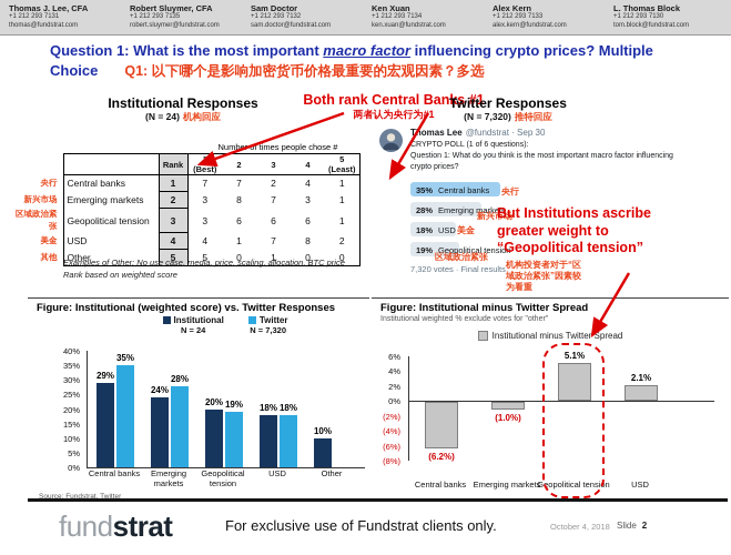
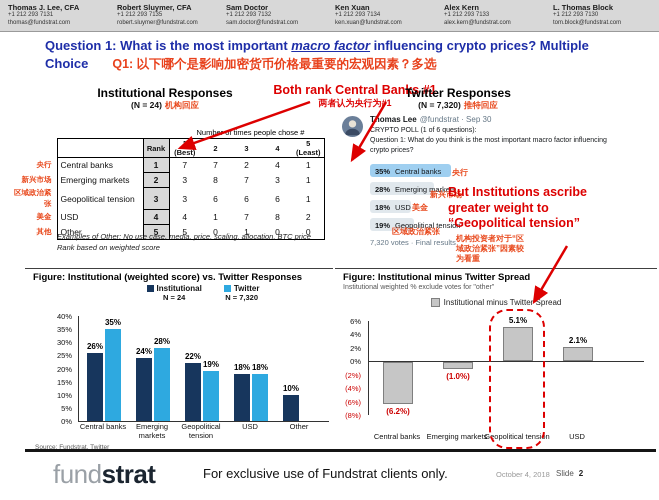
Figure: Institutional (weighted score) vs. Twitter Responses/Institutional/Central banks: 29% -> 26%
Figure: Institutional (weighted score) vs. Twitter Responses/Institutional/Geopolitical tension: 20% -> 22%
